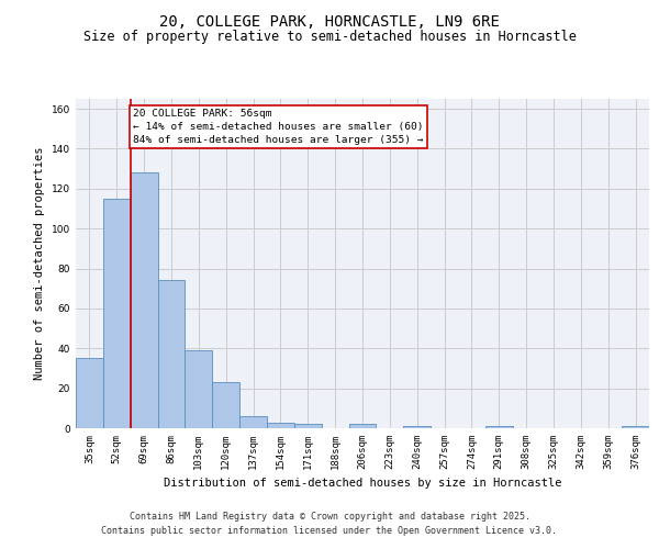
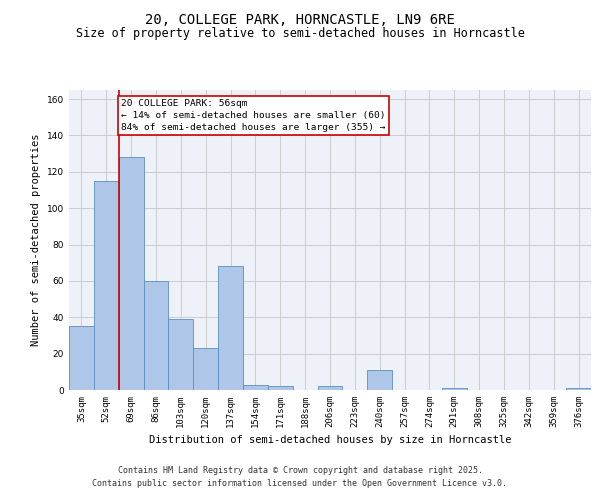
86sqm: 74 -> 60
137sqm: 6 -> 68
240sqm: 1 -> 11
